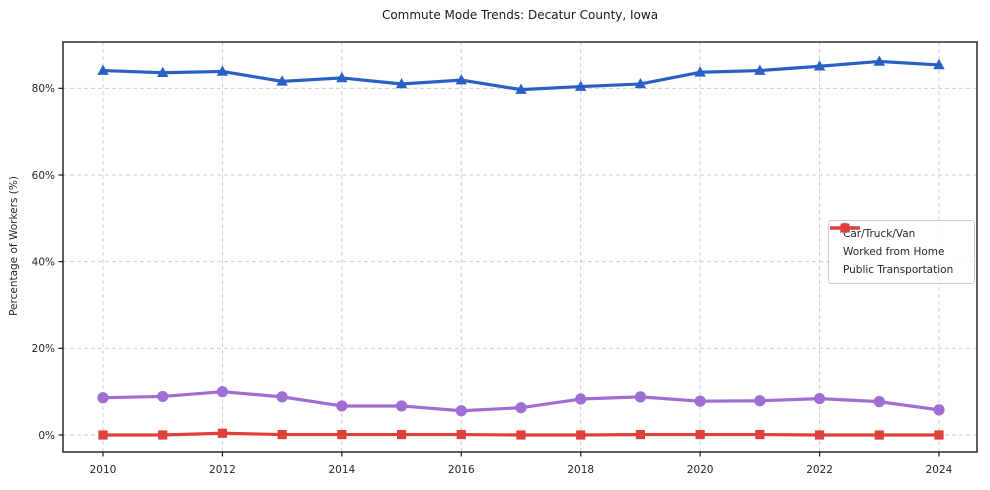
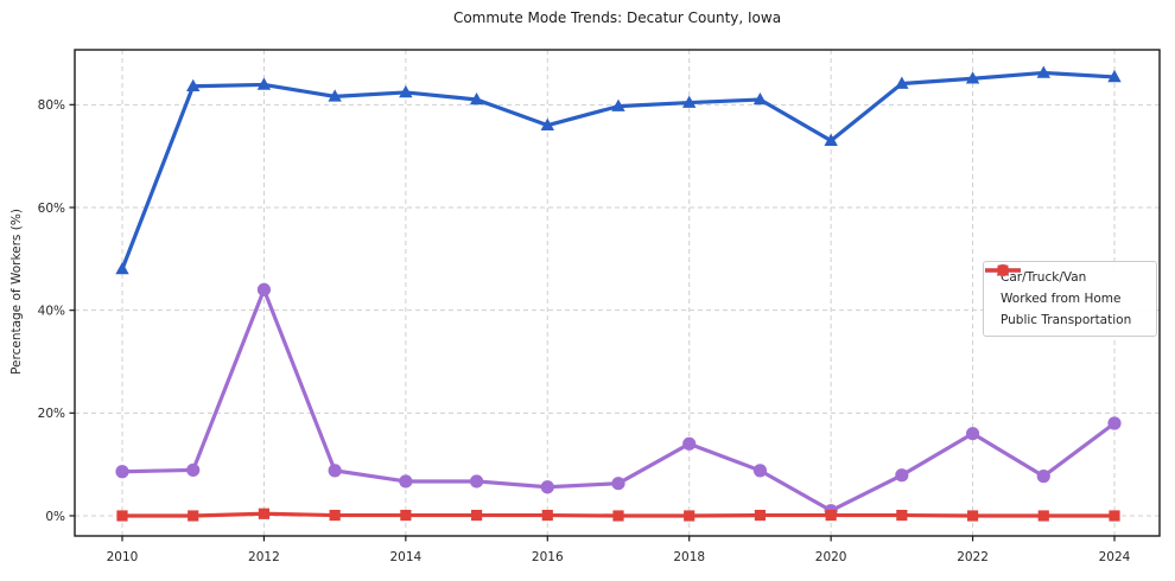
Car/Truck/Van/2010: 84% -> 48%
Worked from Home/2012: 10% -> 44%
Car/Truck/Van/2016: 82% -> 76%
Worked from Home/2018: 8% -> 14%
Car/Truck/Van/2020: 84% -> 73%
Worked from Home/2020: 8% -> 1%
Worked from Home/2022: 8% -> 16%
Worked from Home/2024: 6% -> 18%
